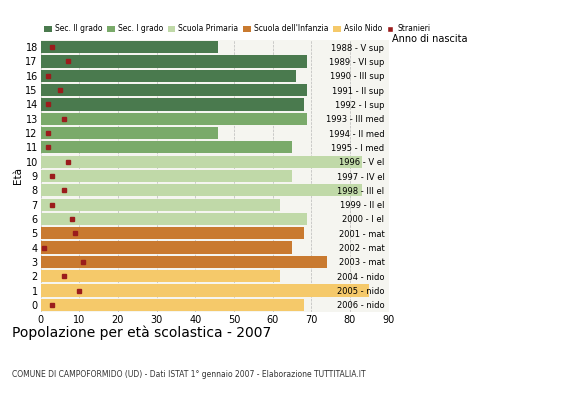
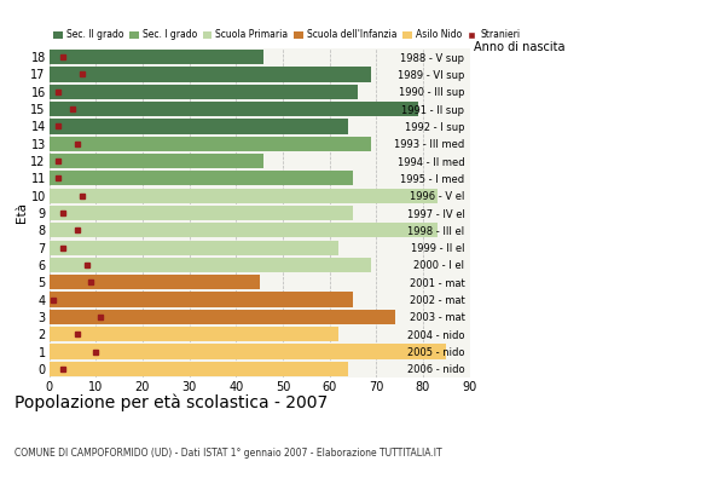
15: 69 -> 79
14: 68 -> 64
5: 68 -> 45
0: 68 -> 64
